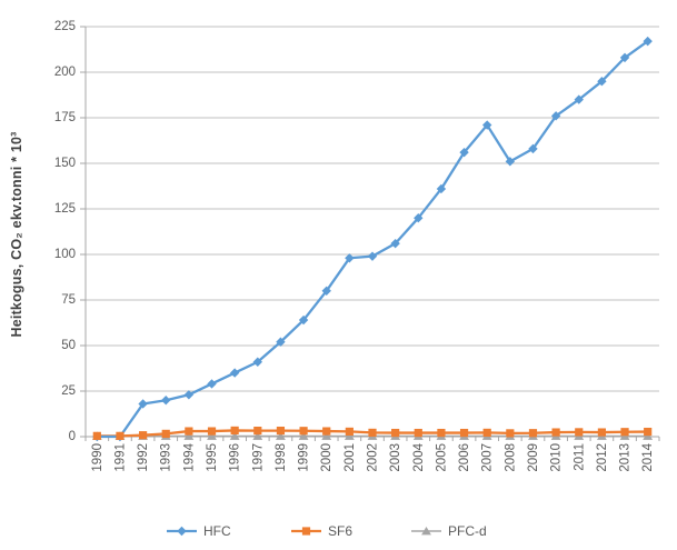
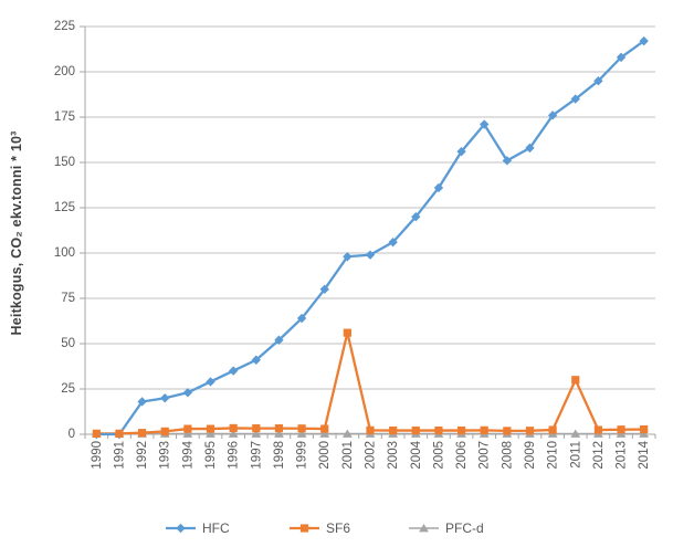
SF6/2001: 3 -> 56
SF6/2011: 2 -> 30
